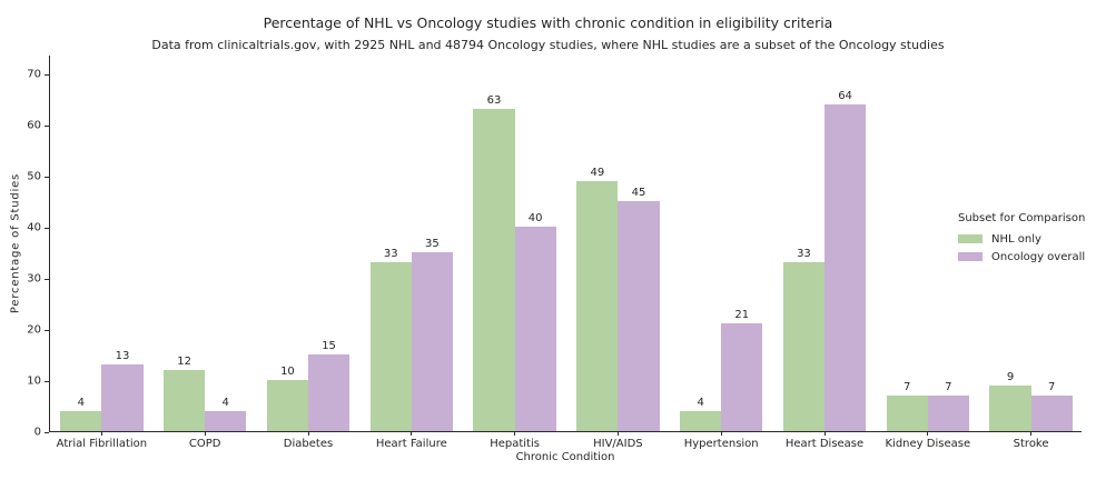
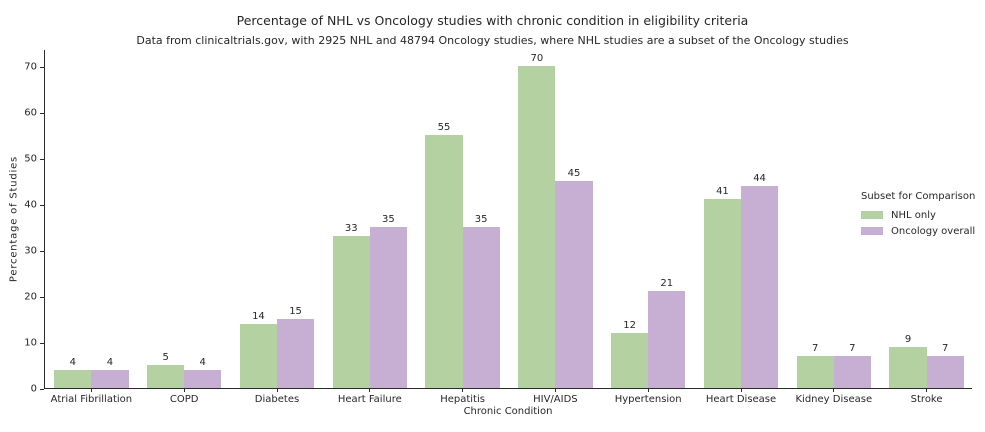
Oncology overall/Atrial Fibrillation: 13 -> 4
NHL only/COPD: 12 -> 5
NHL only/Diabetes: 10 -> 14
NHL only/Hepatitis: 63 -> 55
Oncology overall/Hepatitis: 40 -> 35
NHL only/HIV/AIDS: 49 -> 70
NHL only/Hypertension: 4 -> 12
NHL only/Heart Disease: 33 -> 41
Oncology overall/Heart Disease: 64 -> 44
